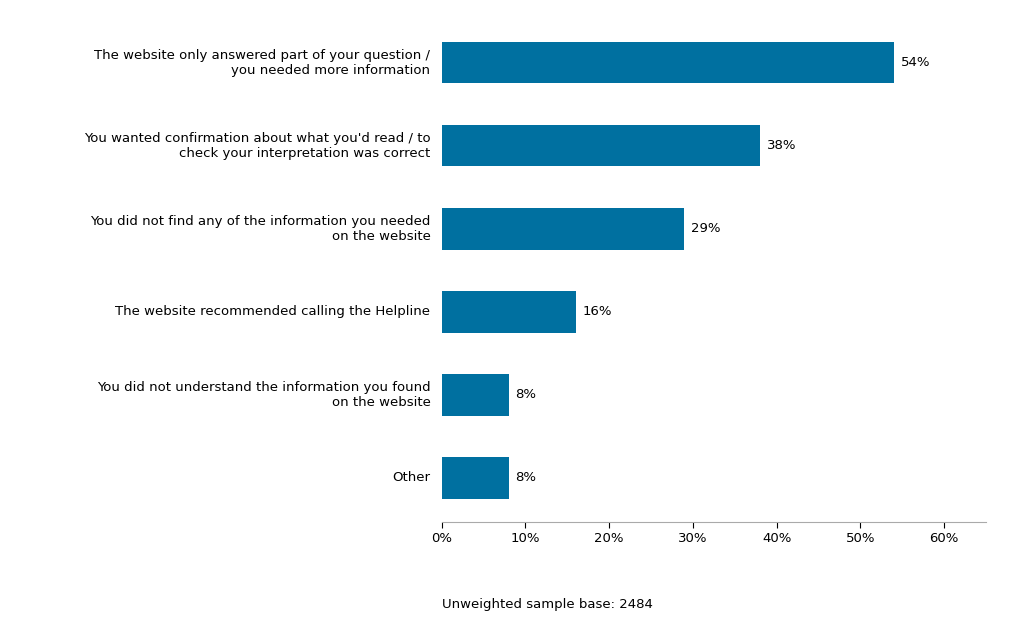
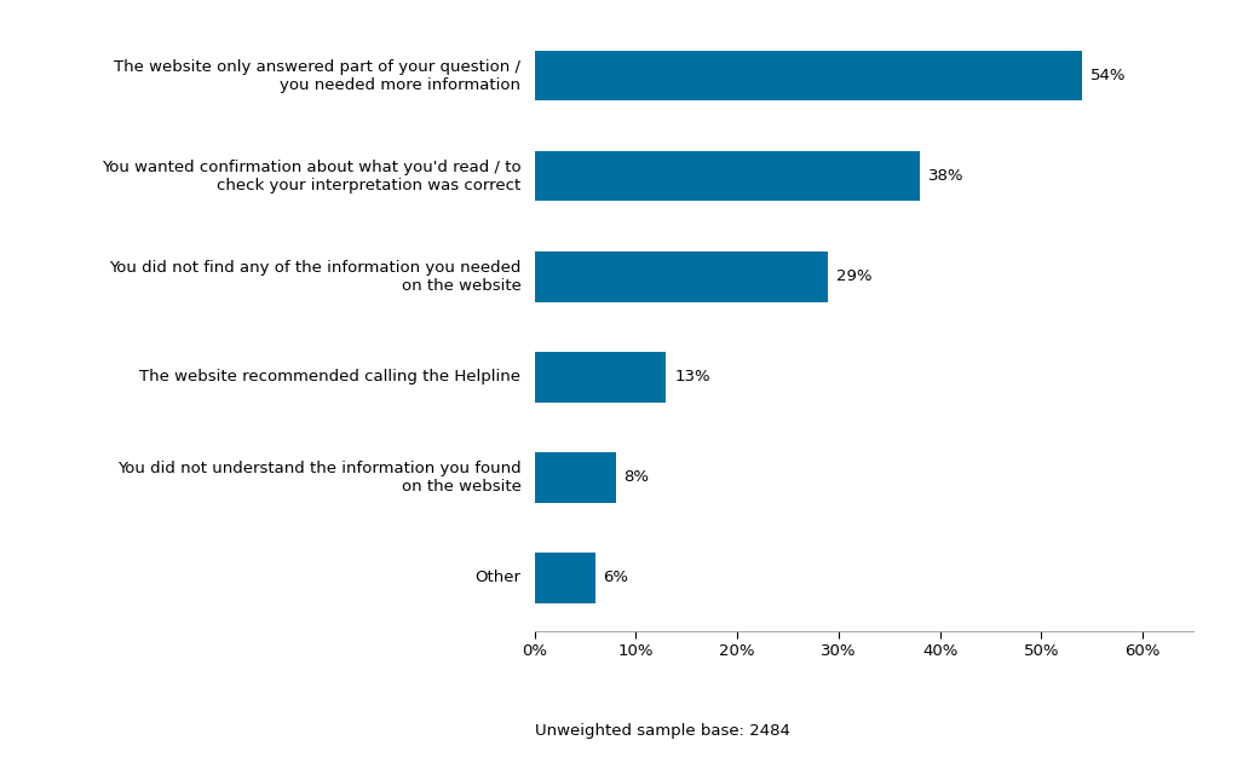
The website recommended calling the Helpline: 16% -> 13%
Other: 8% -> 6%
